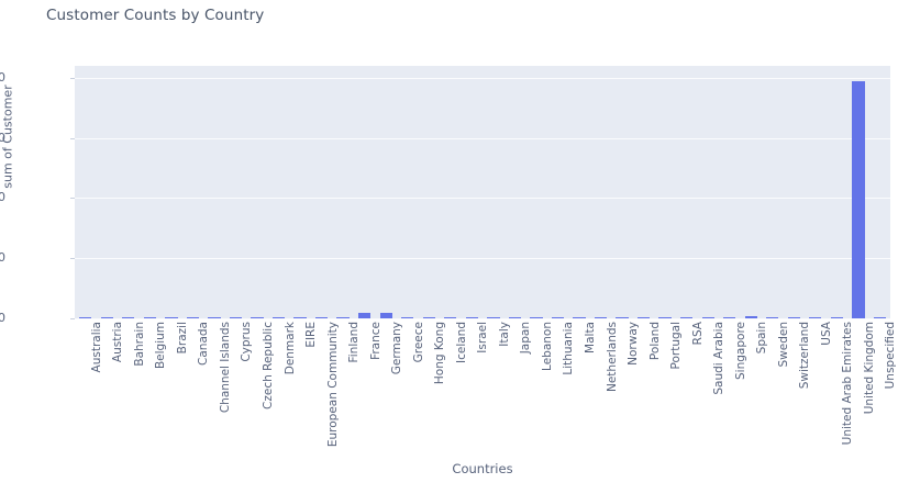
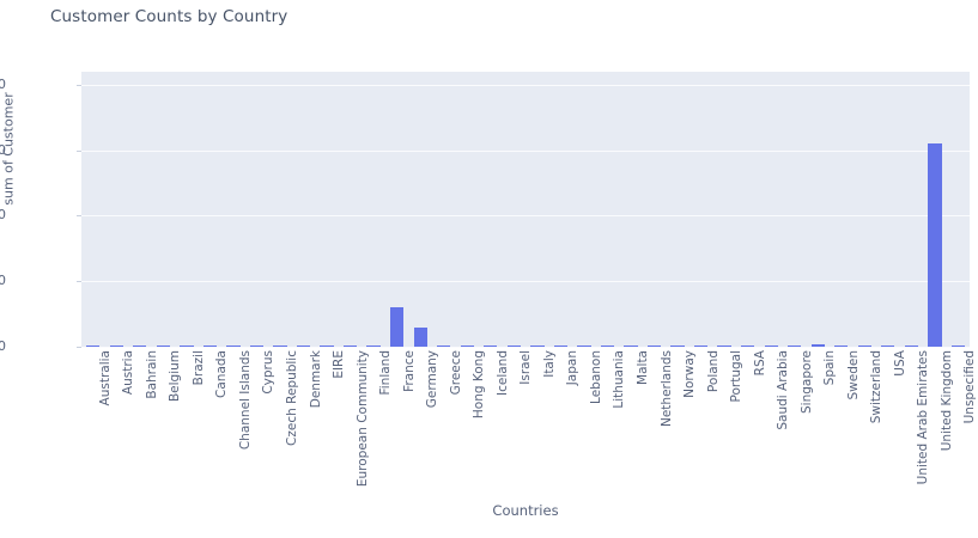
France: 100 -> 600
Germany: 100 -> 300
United Kingdom: 4000 -> 3100
